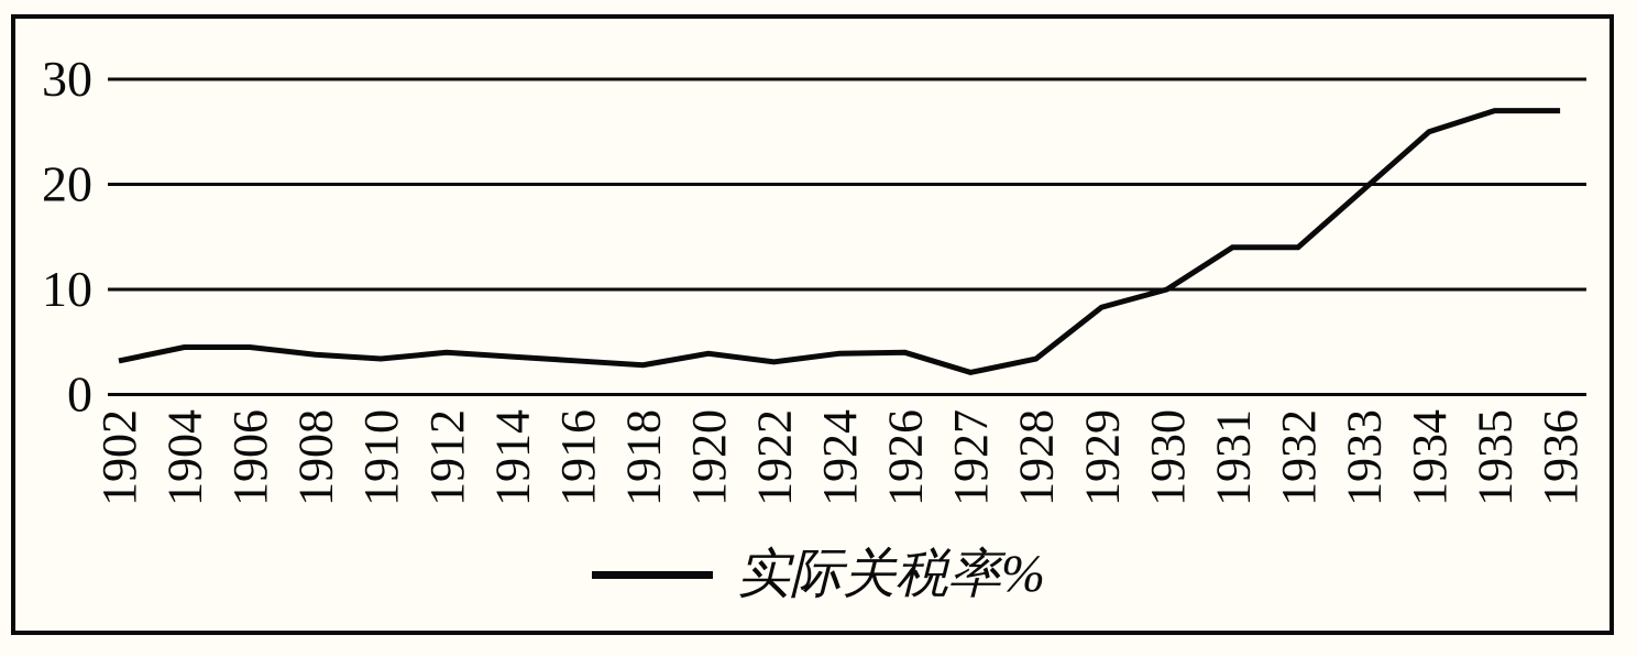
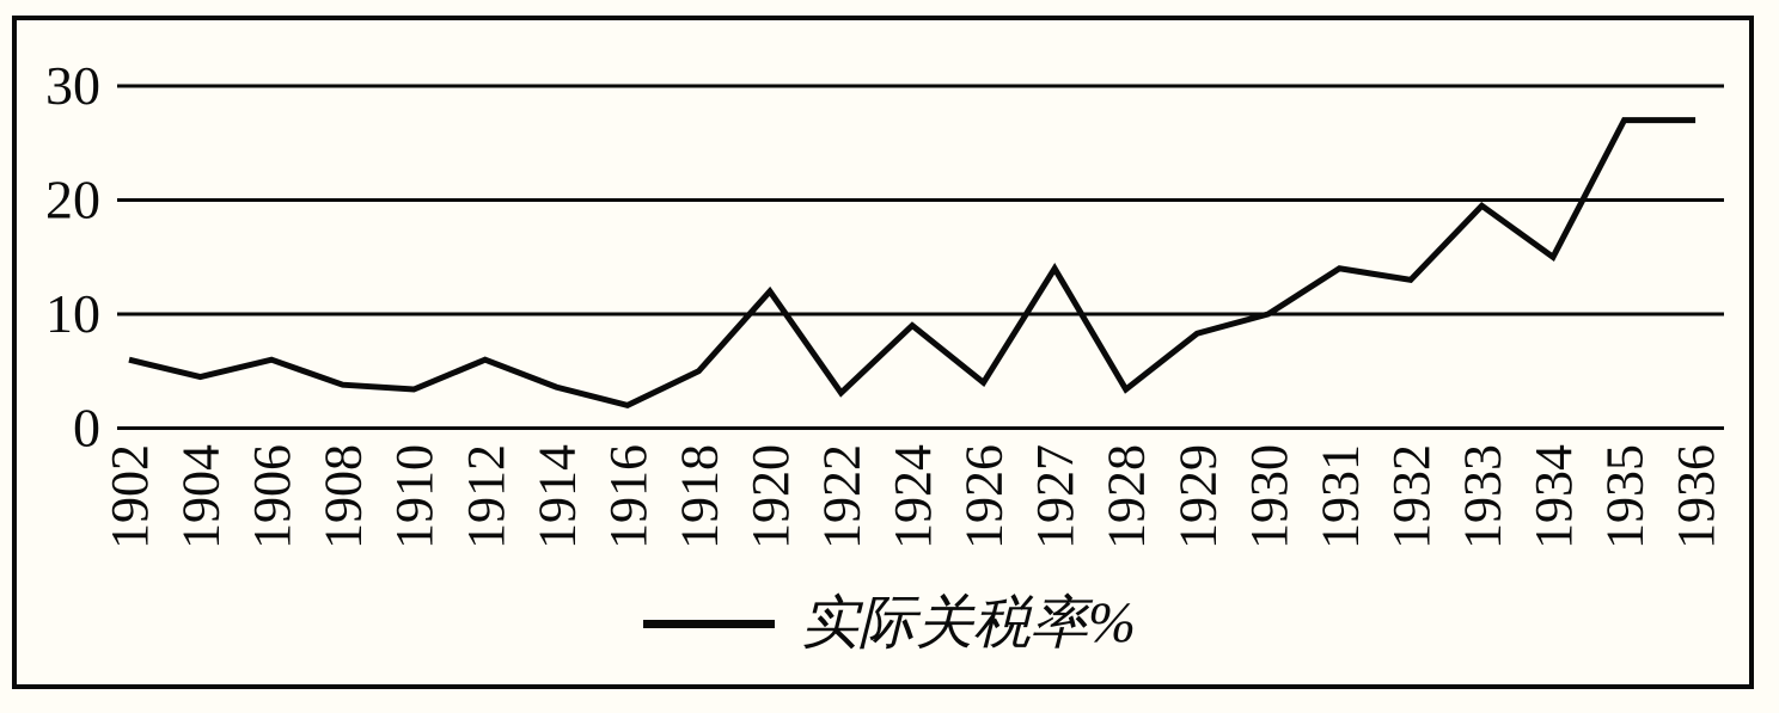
1902: 3 -> 6
1906: 4 -> 6
1912: 4 -> 6
1916: 3 -> 2
1918: 3 -> 5
1920: 4 -> 12
1924: 4 -> 9
1927: 2 -> 14
1932: 14 -> 13
1934: 25 -> 15
